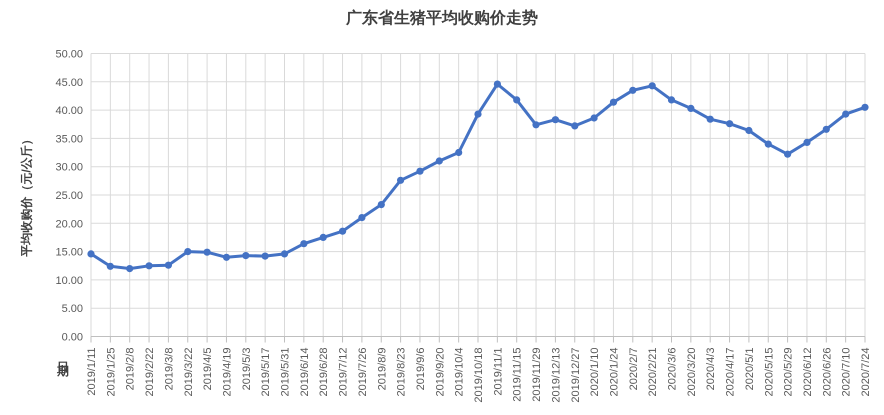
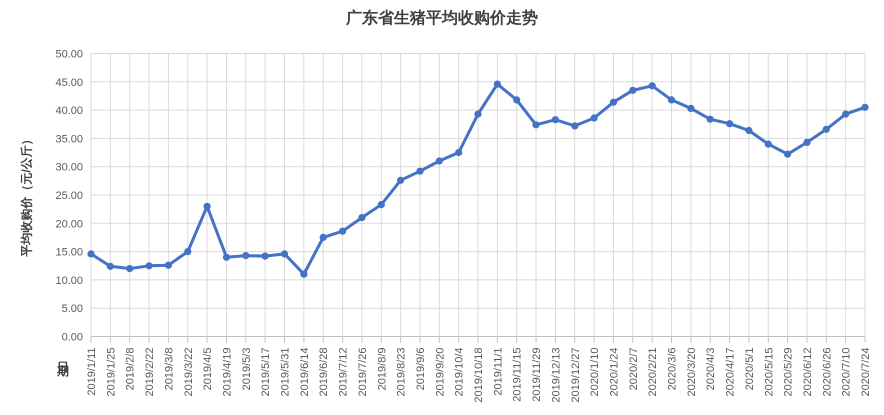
2019/4/5: 15 -> 23
2019/6/14: 16 -> 11
